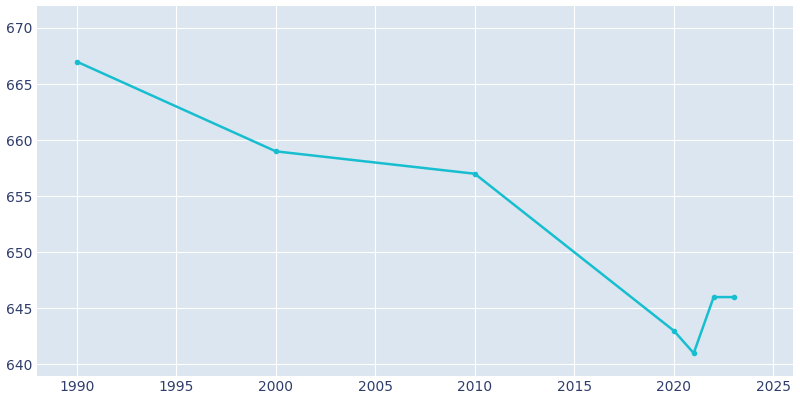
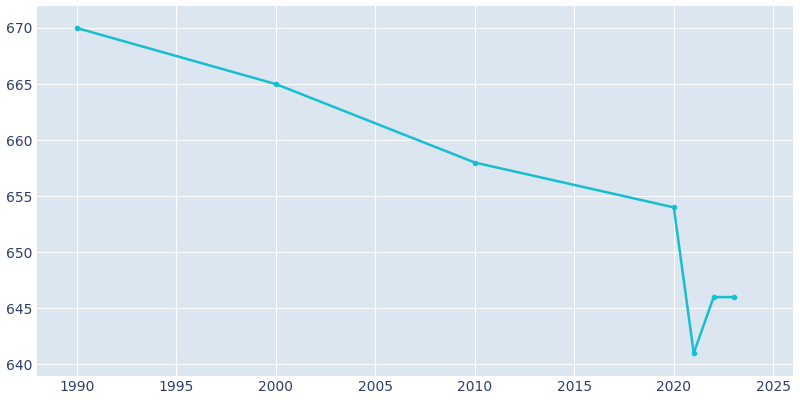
1990: 667 -> 670
2000: 659 -> 665
2010: 657 -> 658
2020: 643 -> 654
